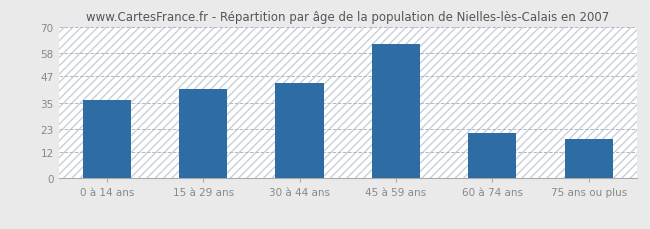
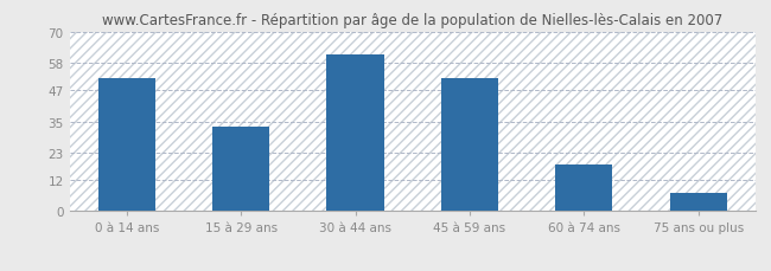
0 à 14 ans: 36 -> 52
15 à 29 ans: 41 -> 33
30 à 44 ans: 44 -> 61
45 à 59 ans: 62 -> 52
60 à 74 ans: 21 -> 18
75 ans ou plus: 18 -> 7
